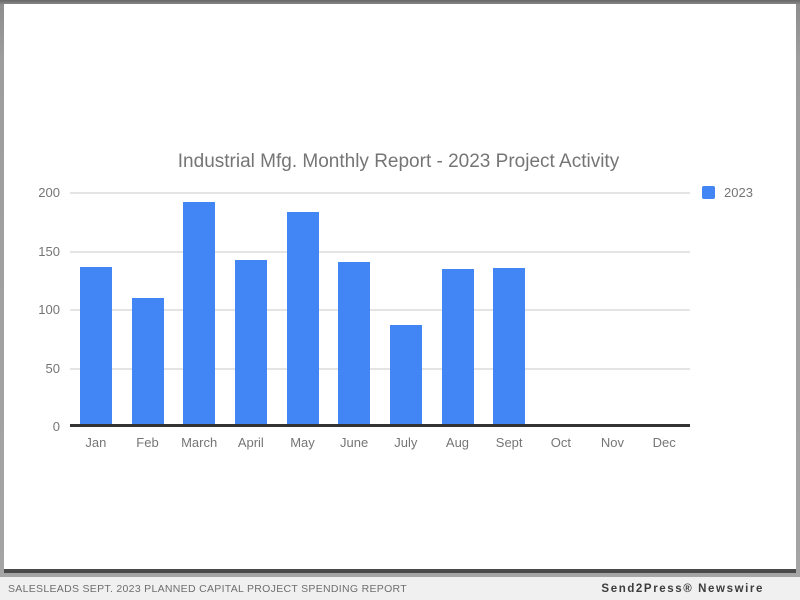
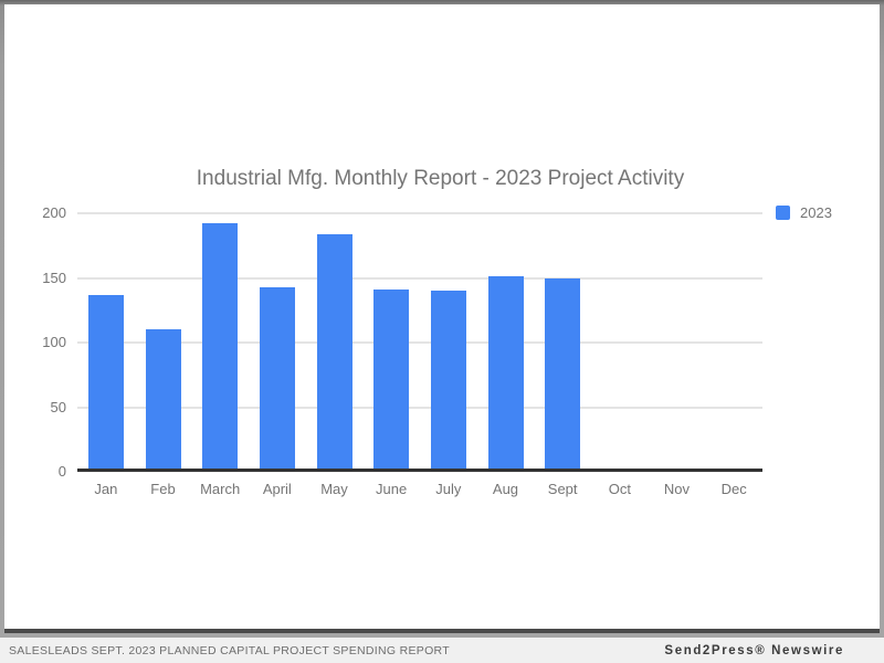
July: 87 -> 140
Aug: 135 -> 151
Sept: 136 -> 150
